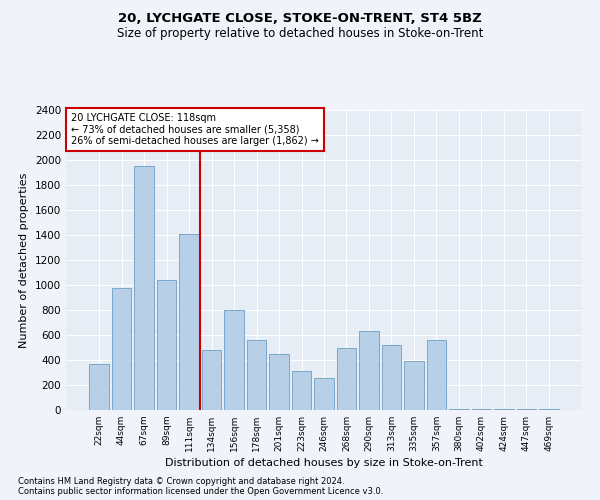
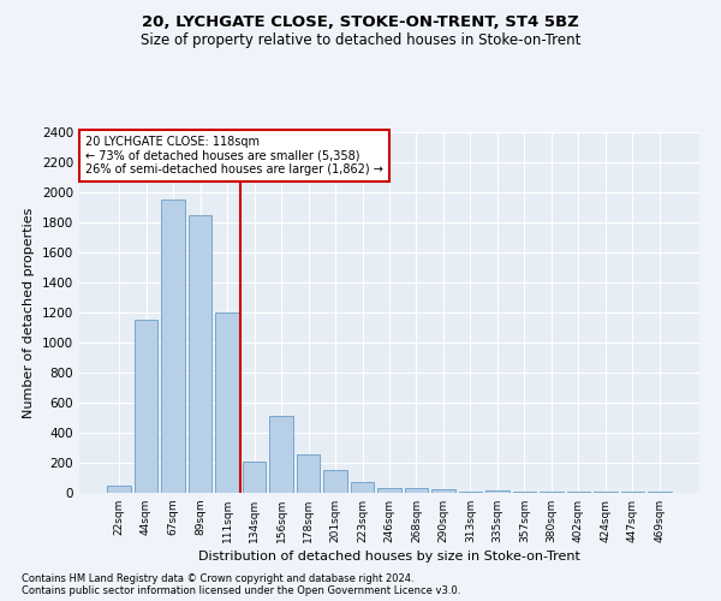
22sqm: 370 -> 50
44sqm: 980 -> 1150
89sqm: 1040 -> 1850
111sqm: 1410 -> 1200
134sqm: 480 -> 210
156sqm: 800 -> 510
178sqm: 560 -> 260
201sqm: 450 -> 150
223sqm: 310 -> 70
246sqm: 260 -> 40
268sqm: 500 -> 40
290sqm: 630 -> 20
313sqm: 520 -> 10
335sqm: 390 -> 20
357sqm: 560 -> 10
